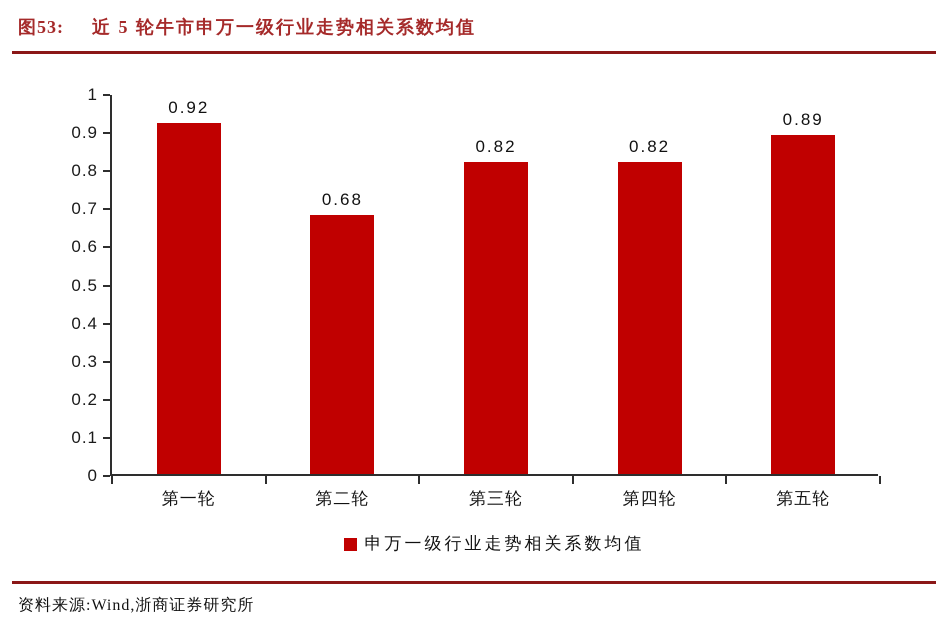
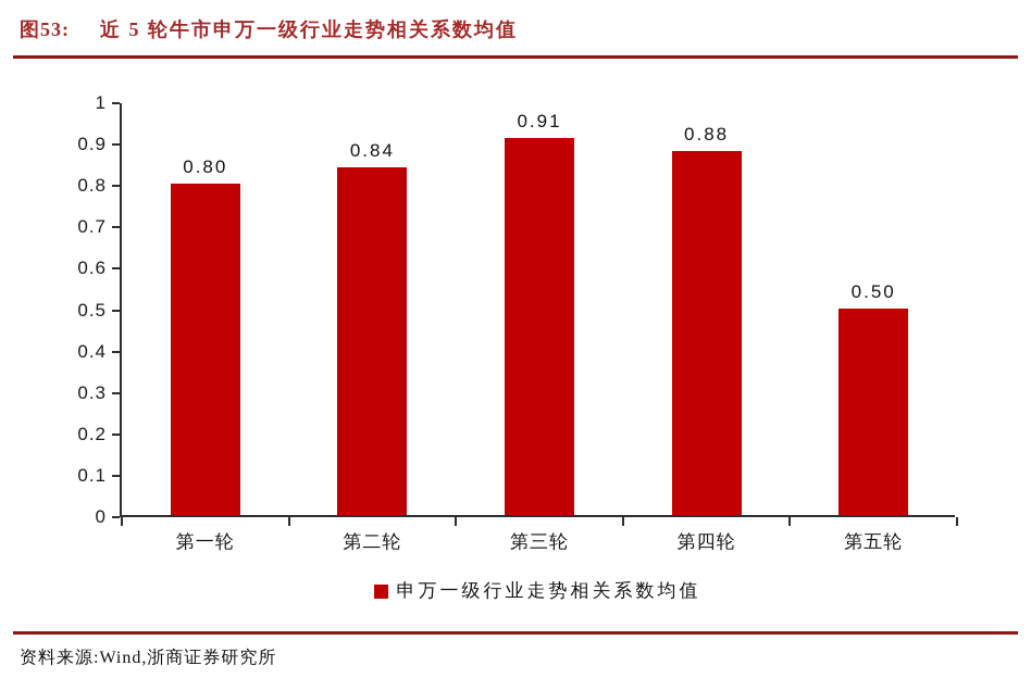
第一轮: 0.92 -> 0.80
第二轮: 0.68 -> 0.84
第三轮: 0.82 -> 0.91
第四轮: 0.82 -> 0.88
第五轮: 0.89 -> 0.50
